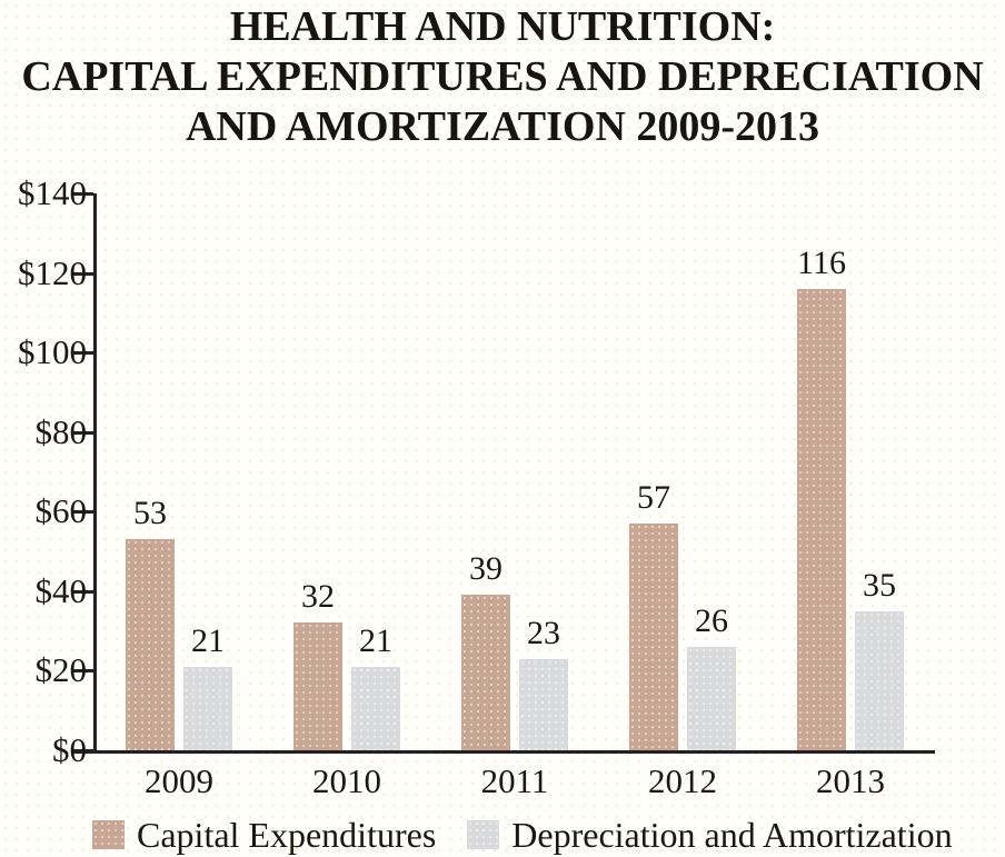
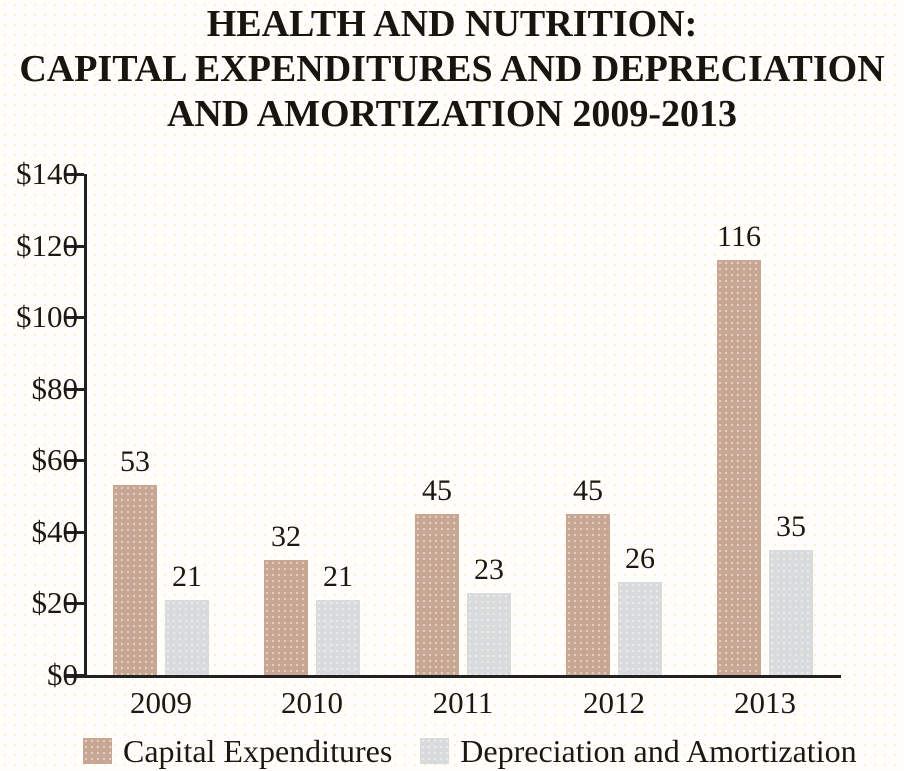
Capital Expenditures/2011: 39 -> 45
Capital Expenditures/2012: 57 -> 45
